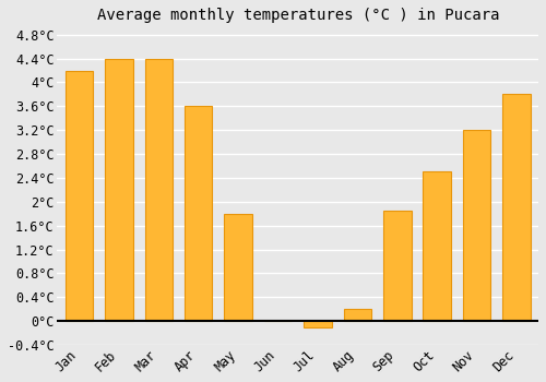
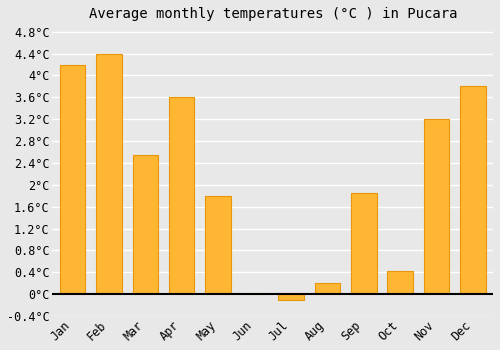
Mar: 4.40°C -> 2.54°C
Oct: 2.50°C -> 0.42°C
